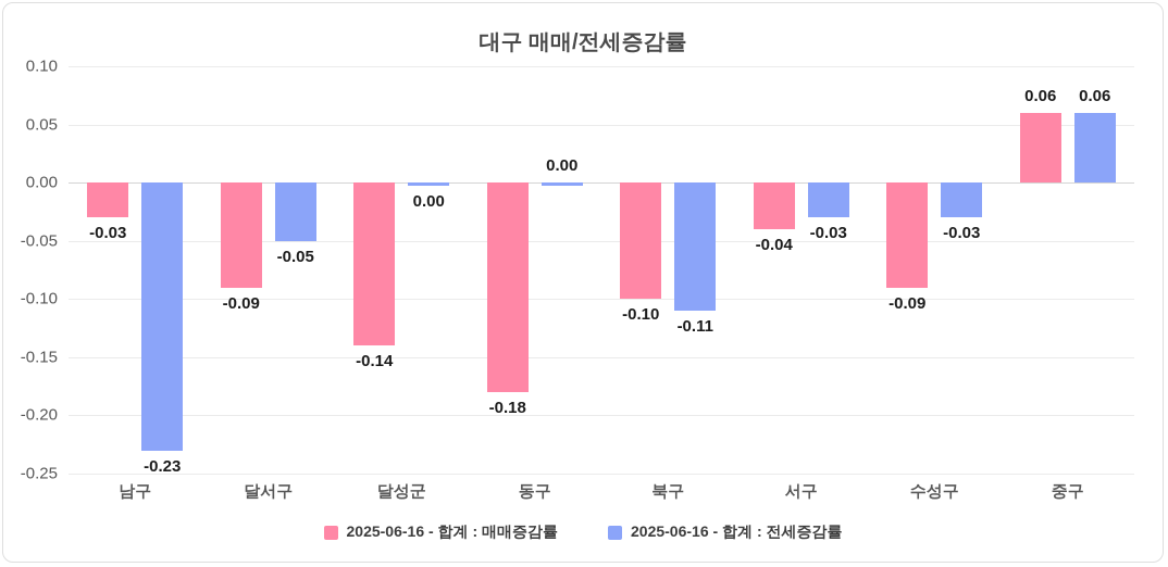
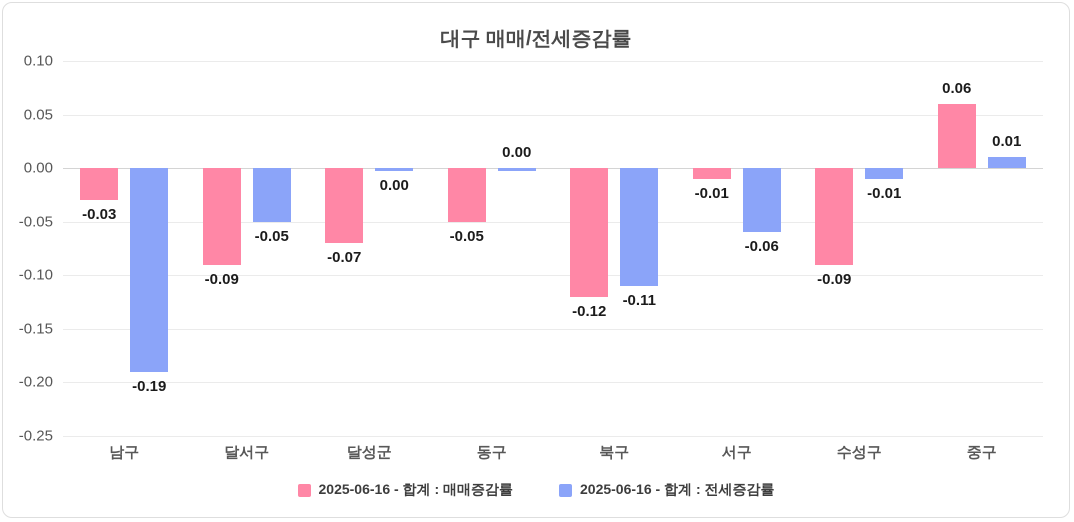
2025-06-16 - 합계 : 전세증감률/남구: -0.23 -> -0.19
2025-06-16 - 합계 : 매매증감률/달성군: -0.14 -> -0.07
2025-06-16 - 합계 : 매매증감률/동구: -0.18 -> -0.05
2025-06-16 - 합계 : 매매증감률/북구: -0.10 -> -0.12
2025-06-16 - 합계 : 매매증감률/서구: -0.04 -> -0.01
2025-06-16 - 합계 : 전세증감률/서구: -0.03 -> -0.06
2025-06-16 - 합계 : 전세증감률/수성구: -0.03 -> -0.01
2025-06-16 - 합계 : 전세증감률/중구: 0.06 -> 0.01
